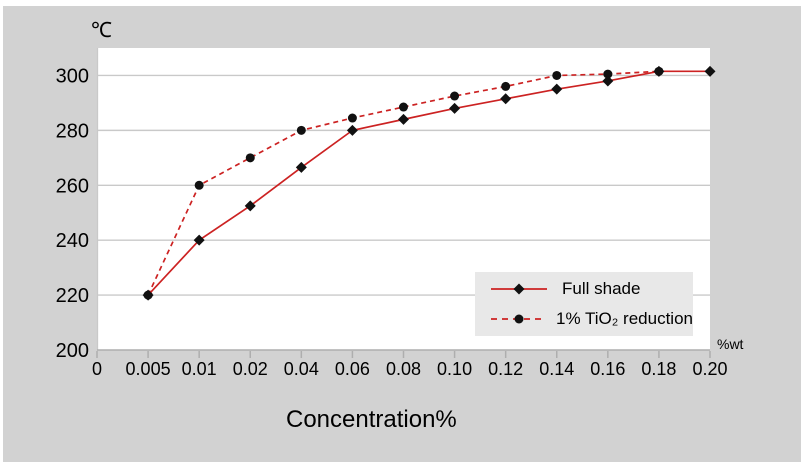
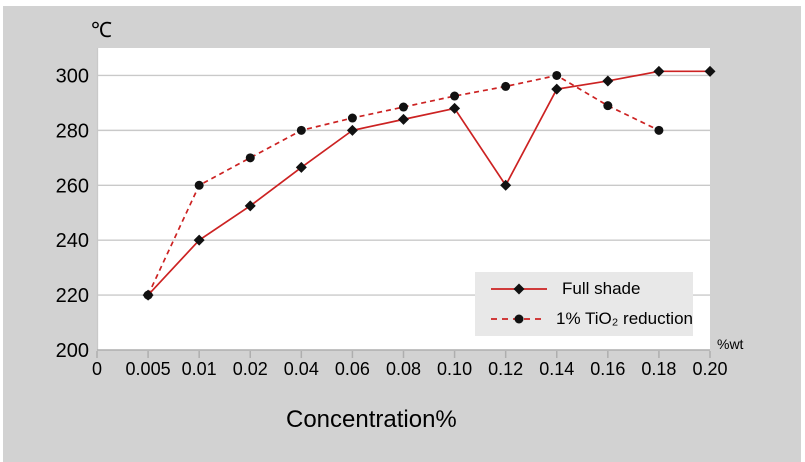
Full shade/0.12: 292 -> 260
1% TiO₂ reduction/0.16: 300 -> 289
1% TiO₂ reduction/0.18: 302 -> 280
